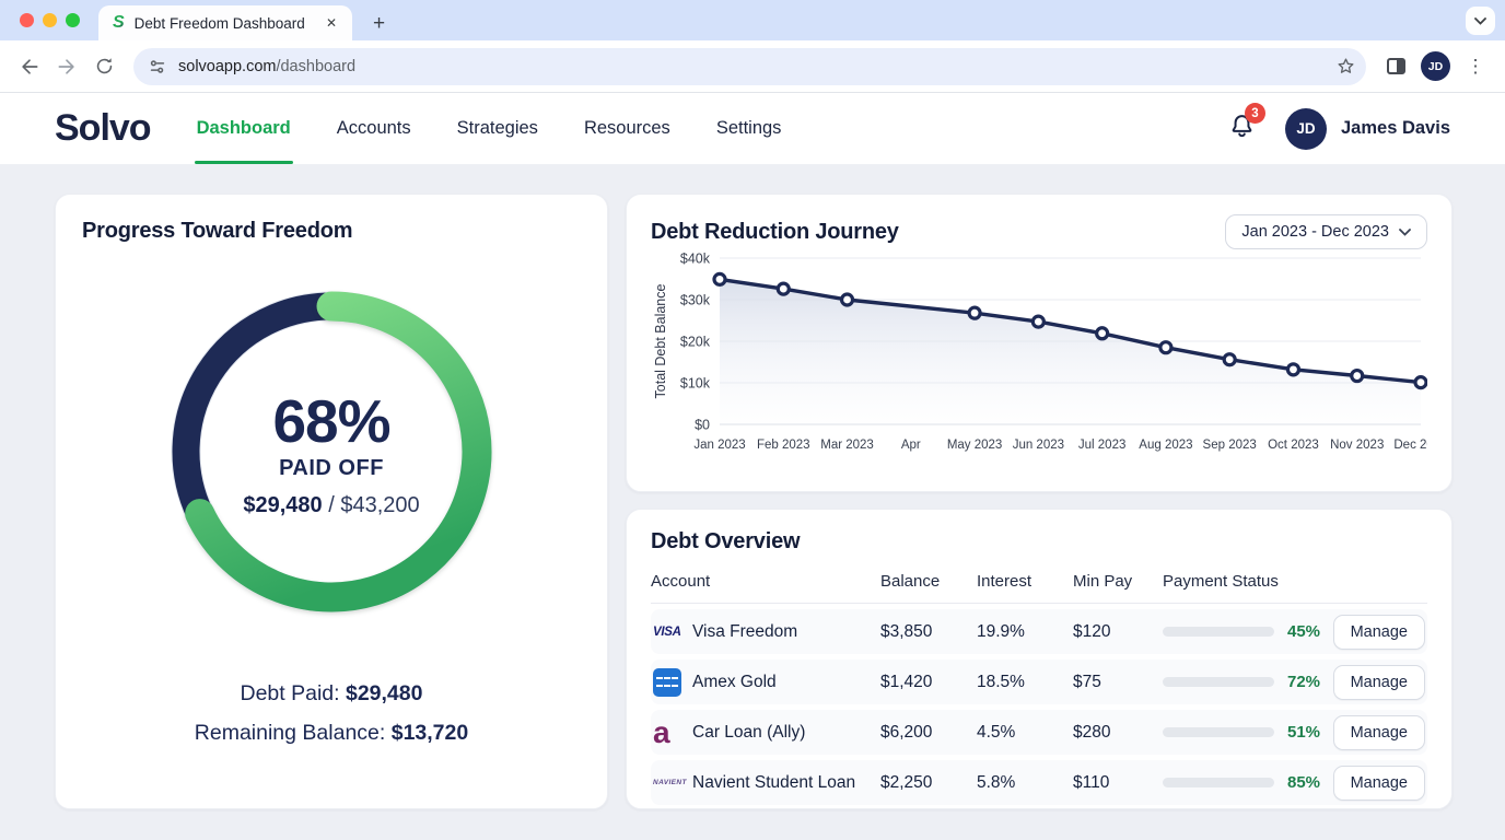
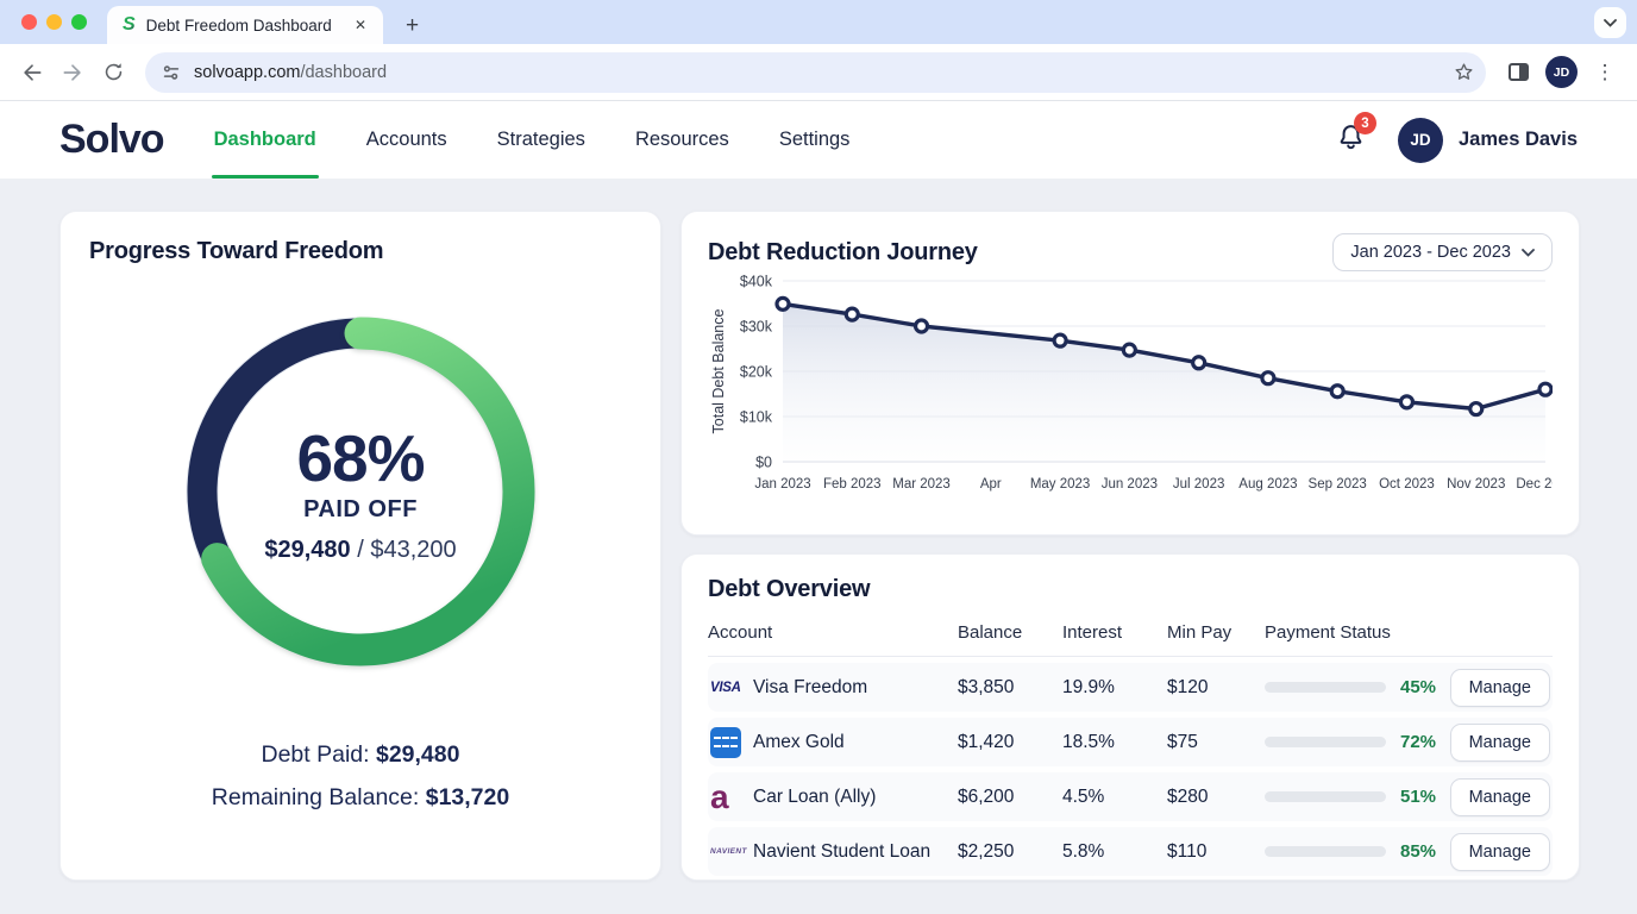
Dec 2023: $10k -> $16k
